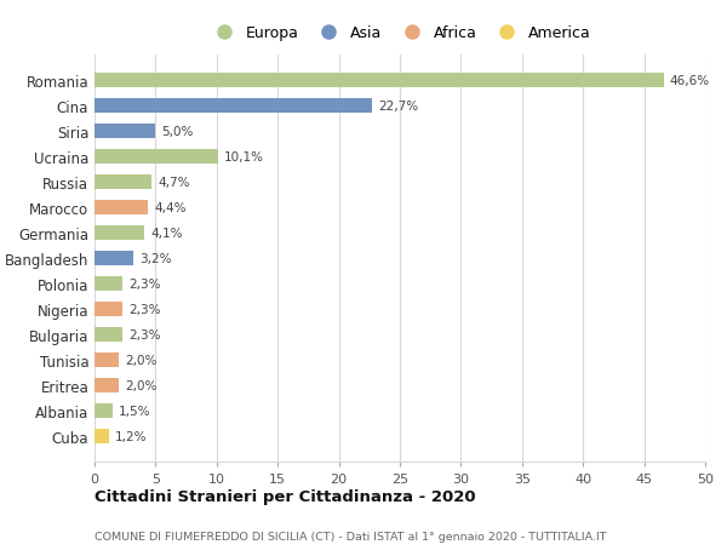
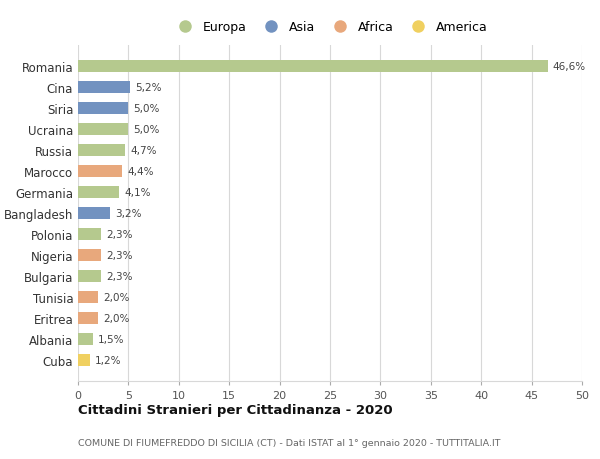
Cina: 22,7% -> 5,2%
Ucraina: 10,1% -> 5,0%
